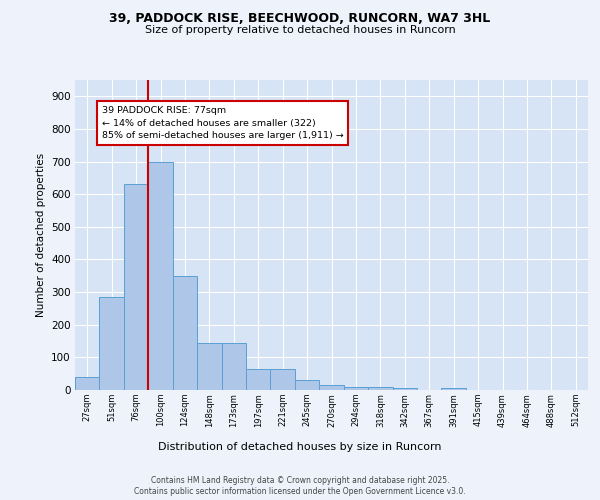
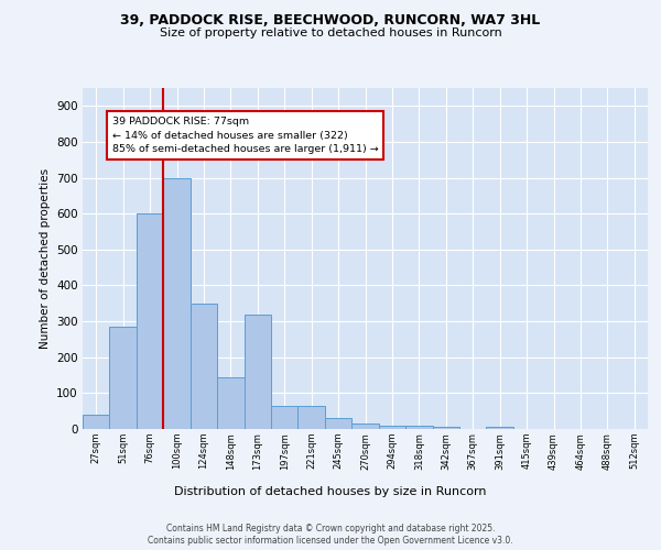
76sqm: 630 -> 600
173sqm: 145 -> 320
